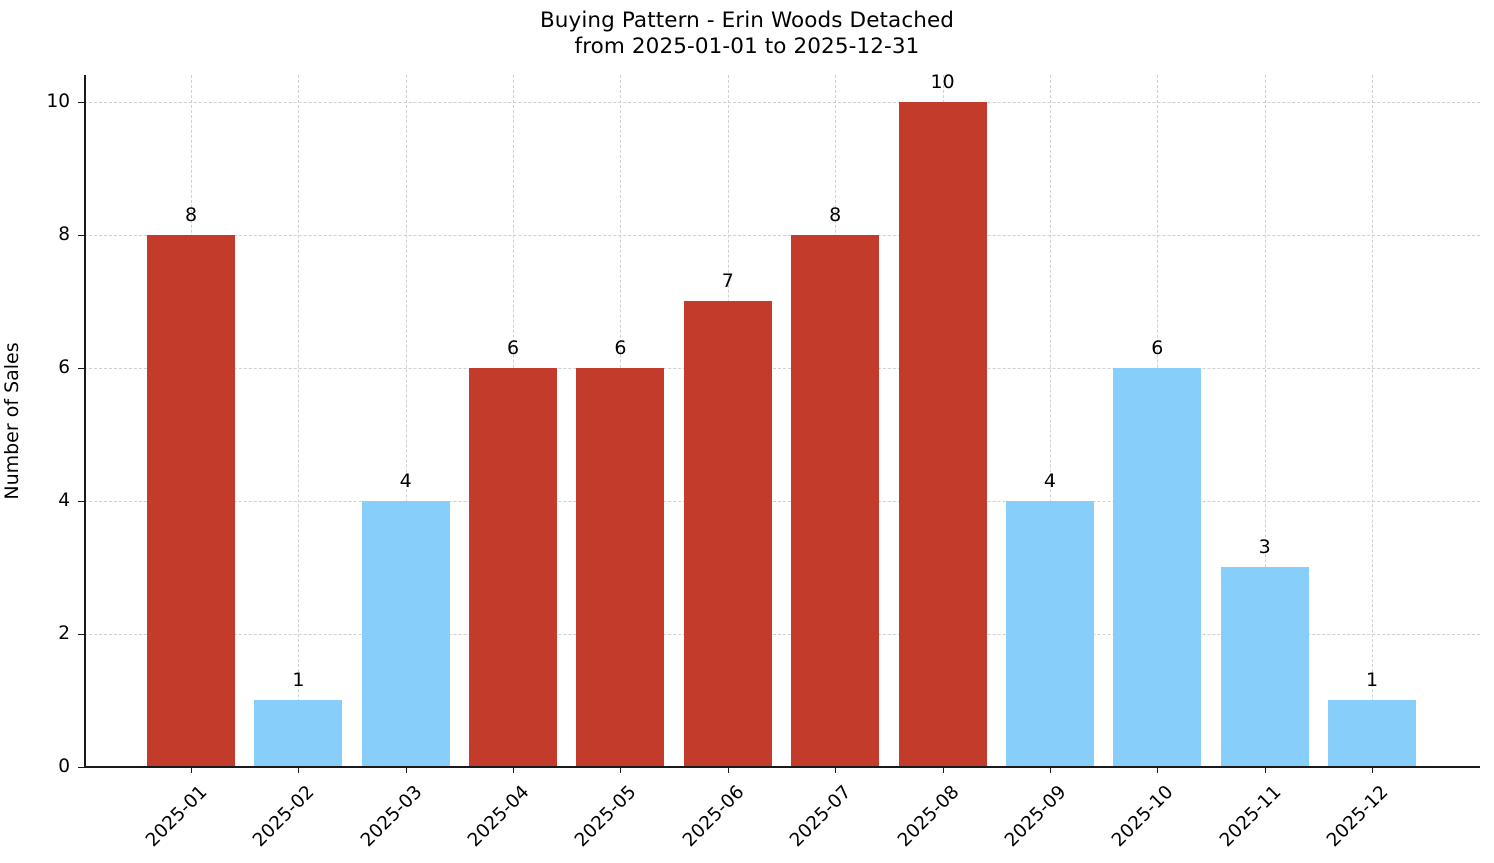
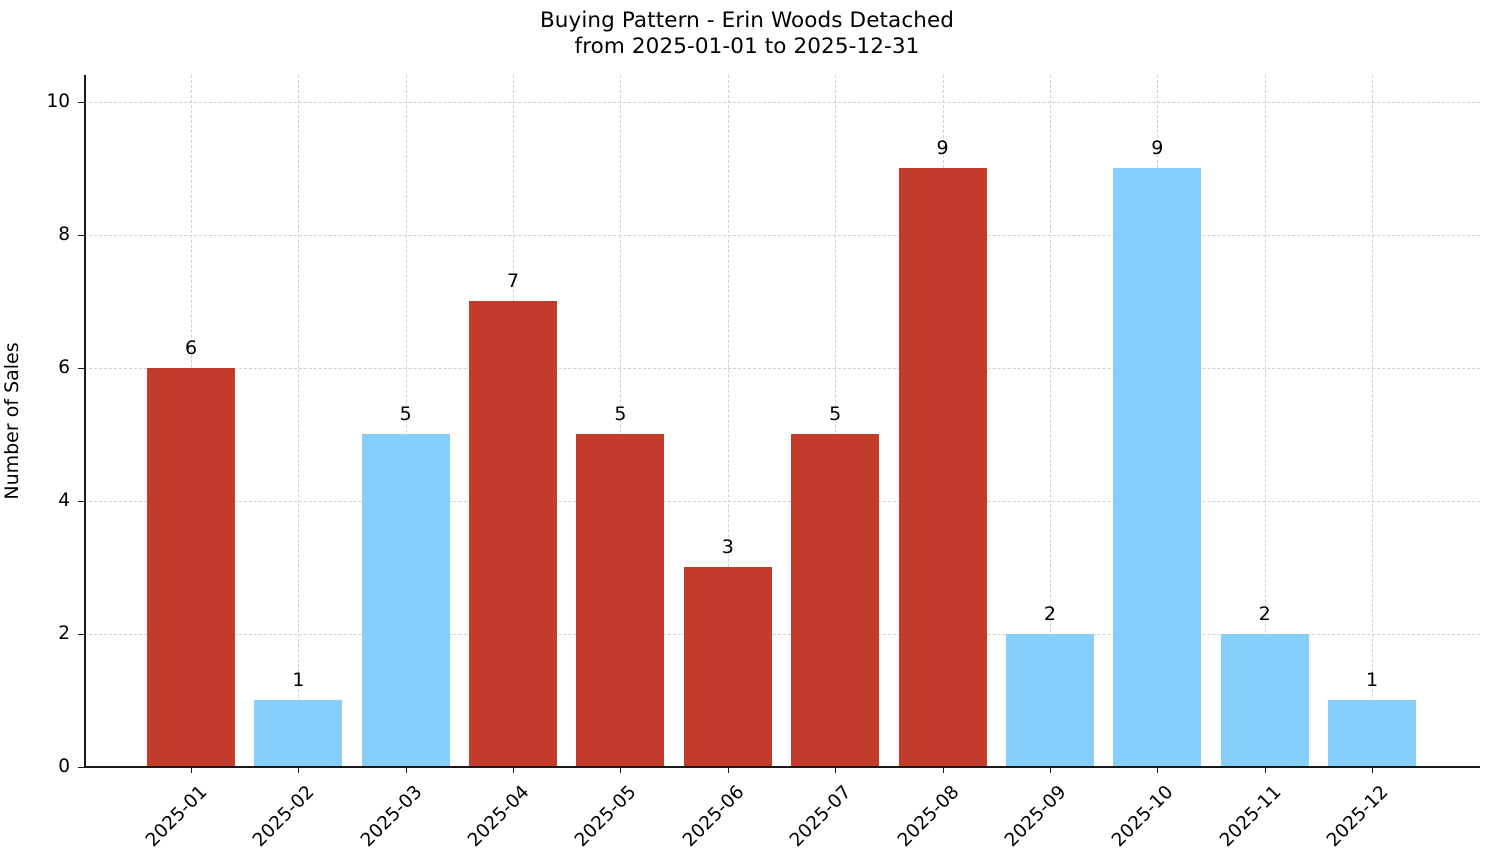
2025-01: 8 -> 6
2025-03: 4 -> 5
2025-04: 6 -> 7
2025-05: 6 -> 5
2025-06: 7 -> 3
2025-07: 8 -> 5
2025-08: 10 -> 9
2025-09: 4 -> 2
2025-10: 6 -> 9
2025-11: 3 -> 2
